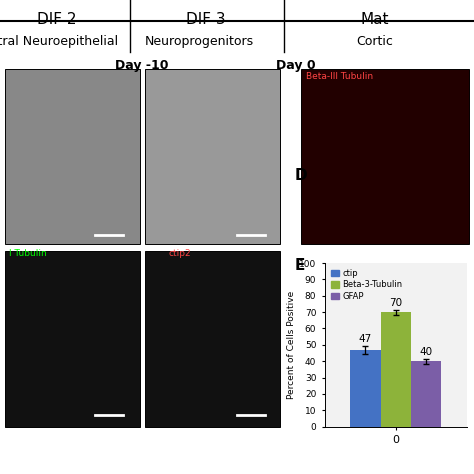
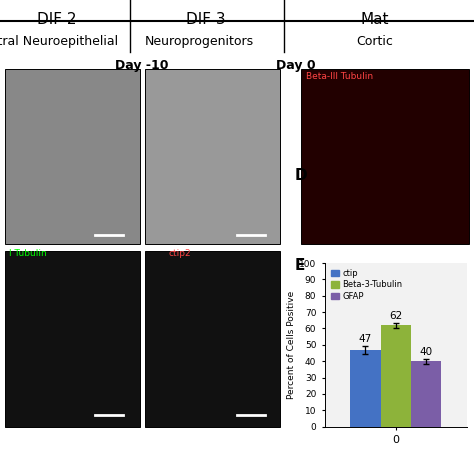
0: 70 -> 62
